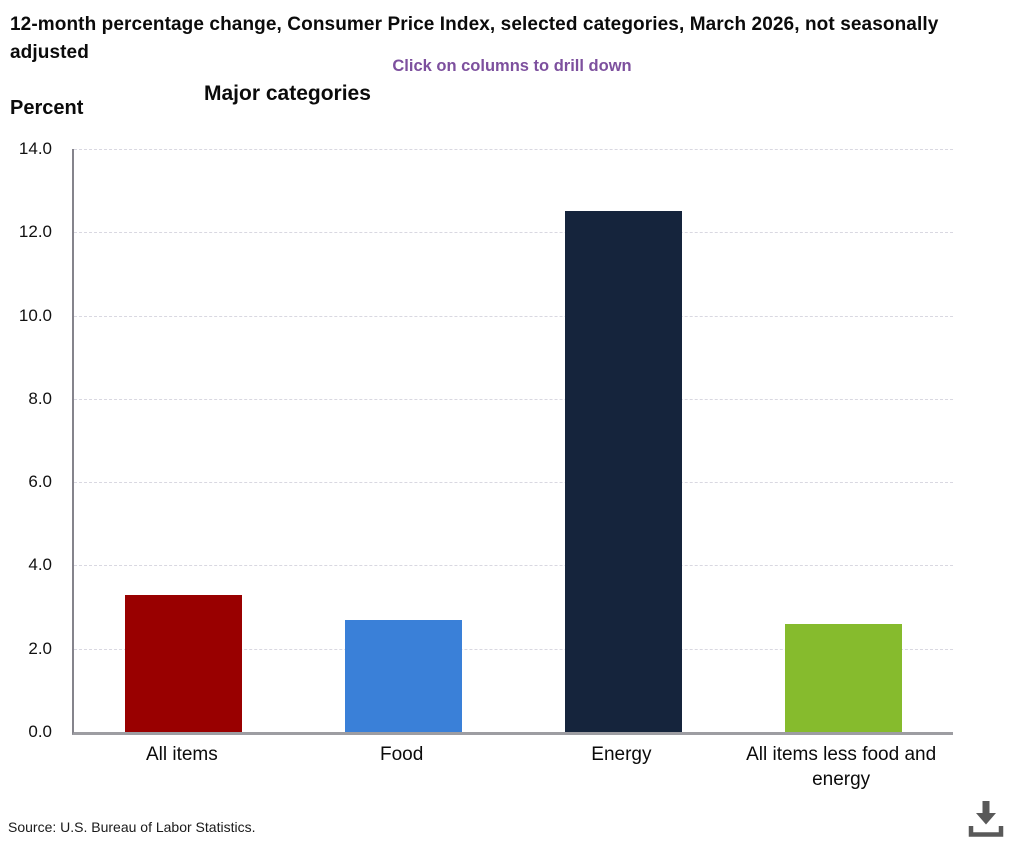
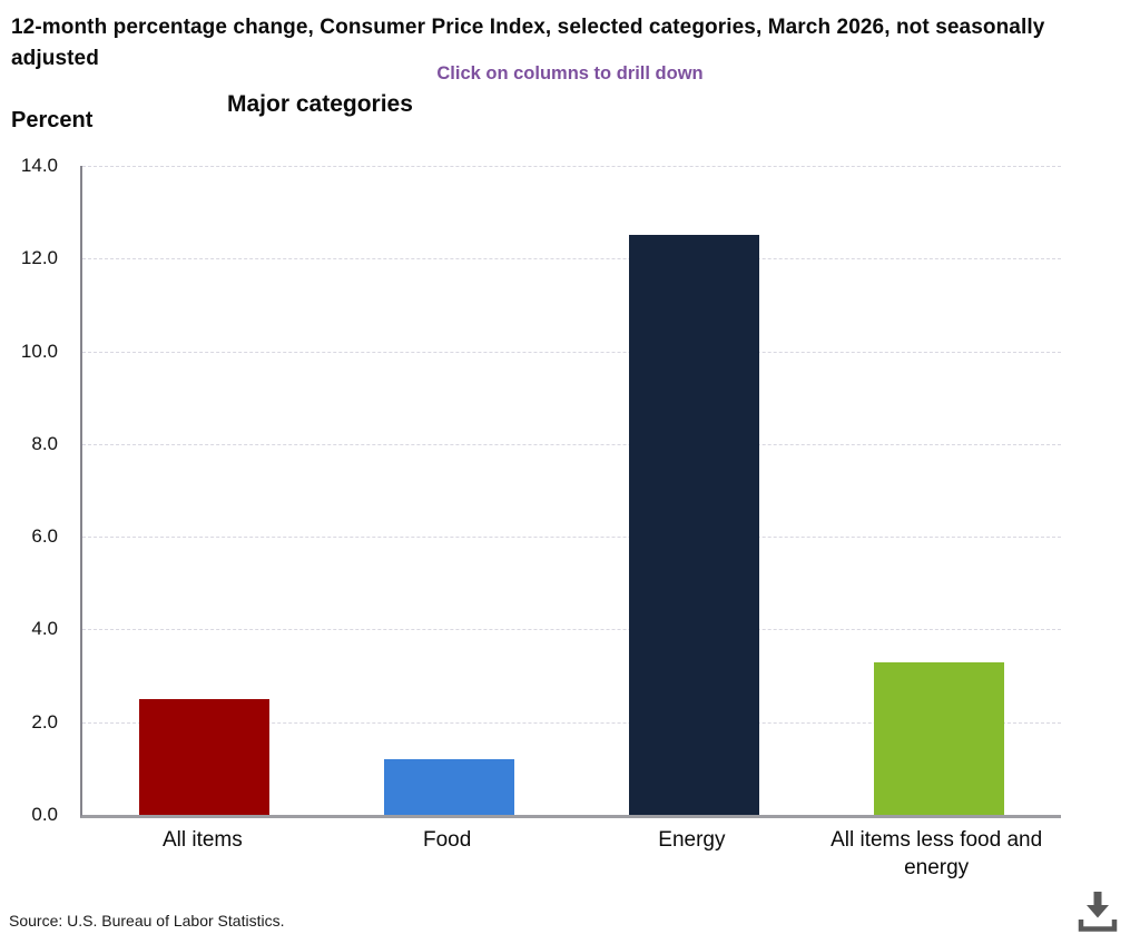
All items: 3.3 -> 2.5
Food: 2.7 -> 1.2
All items less food and energy: 2.6 -> 3.3
